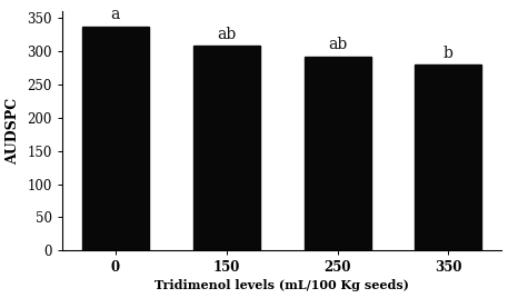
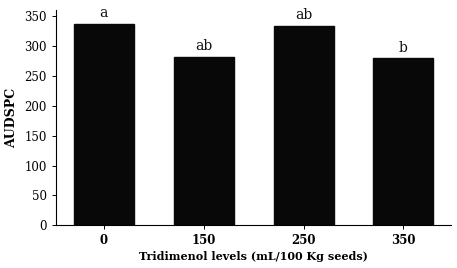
150: 308 -> 282
250: 292 -> 334
